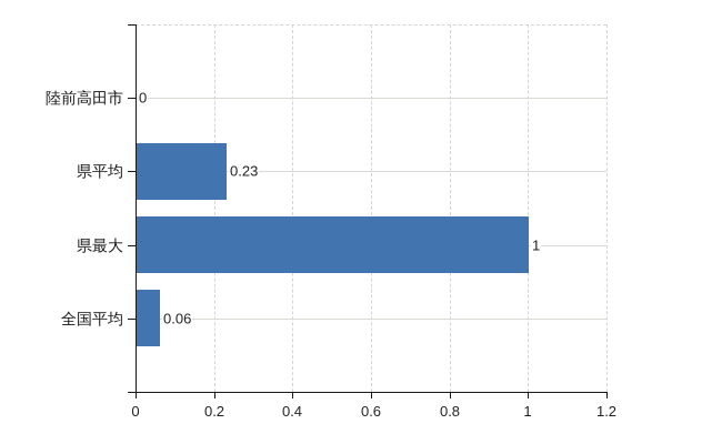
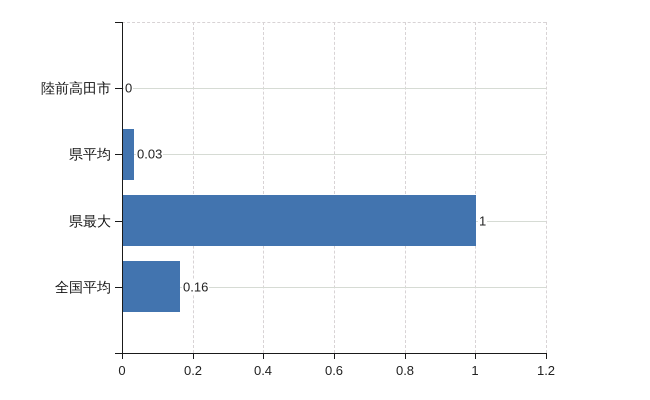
県平均: 0.23 -> 0.03
全国平均: 0.06 -> 0.16
